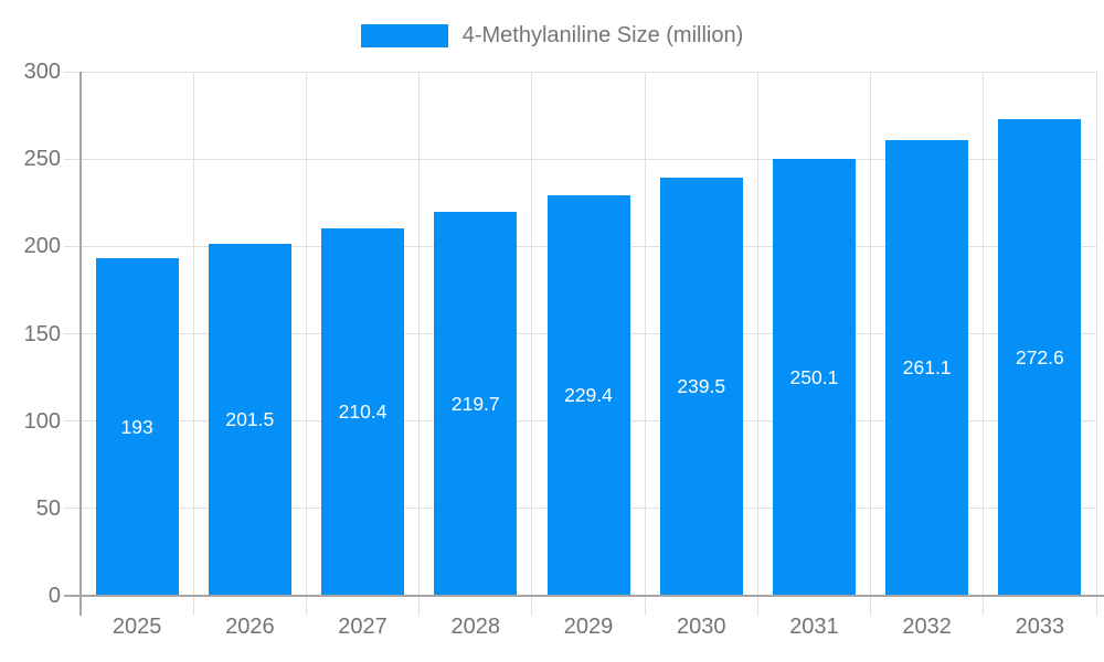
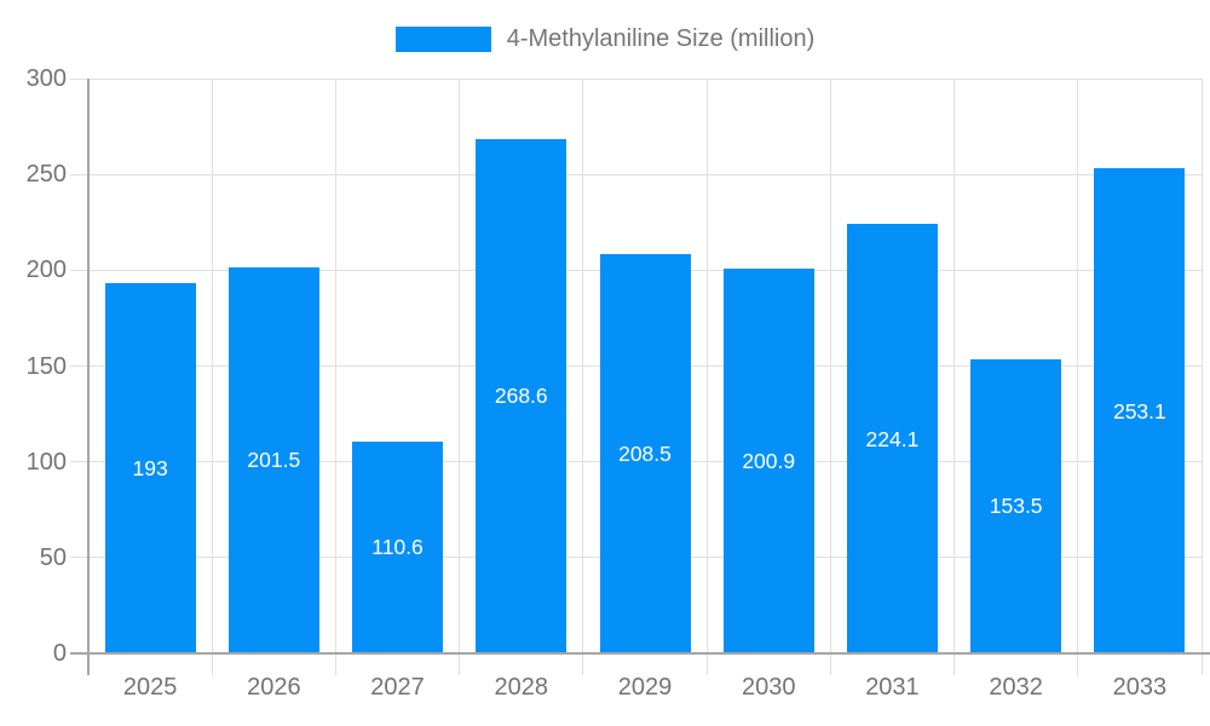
2027: 210.4 -> 110.6
2028: 219.7 -> 268.6
2029: 229.4 -> 208.5
2030: 239.5 -> 200.9
2031: 250.1 -> 224.1
2032: 261.1 -> 153.5
2033: 272.6 -> 253.1
